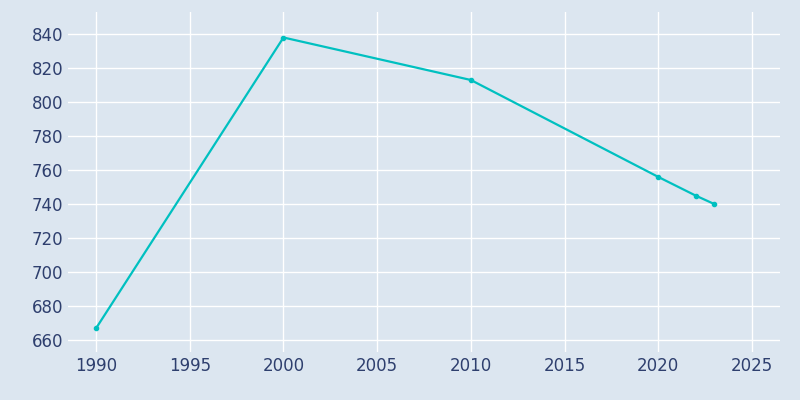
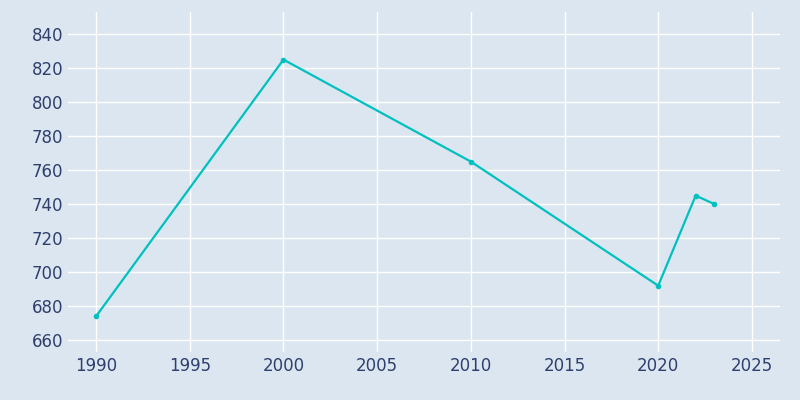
1990: 667 -> 674
2000: 838 -> 825
2010: 813 -> 765
2020: 756 -> 692
